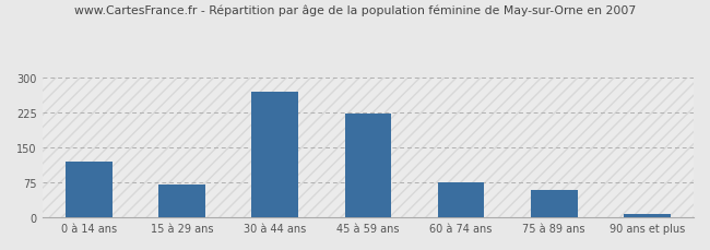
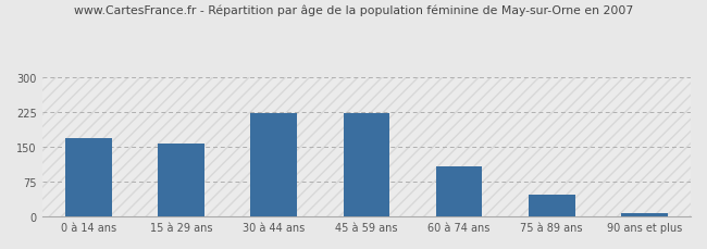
0 à 14 ans: 120 -> 170
15 à 29 ans: 70 -> 158
30 à 44 ans: 270 -> 222
60 à 74 ans: 75 -> 108
75 à 89 ans: 60 -> 48
